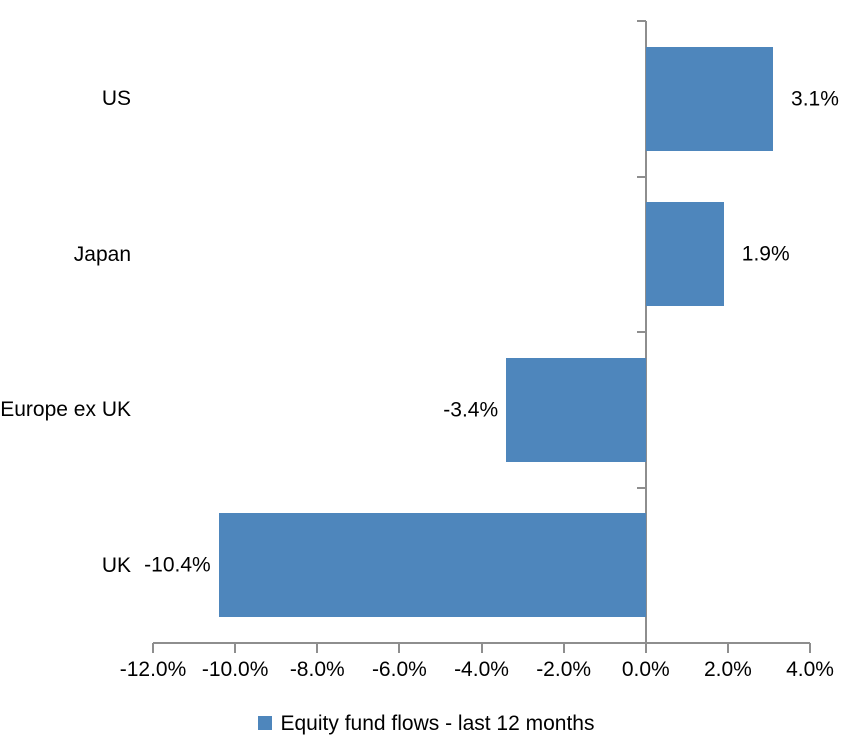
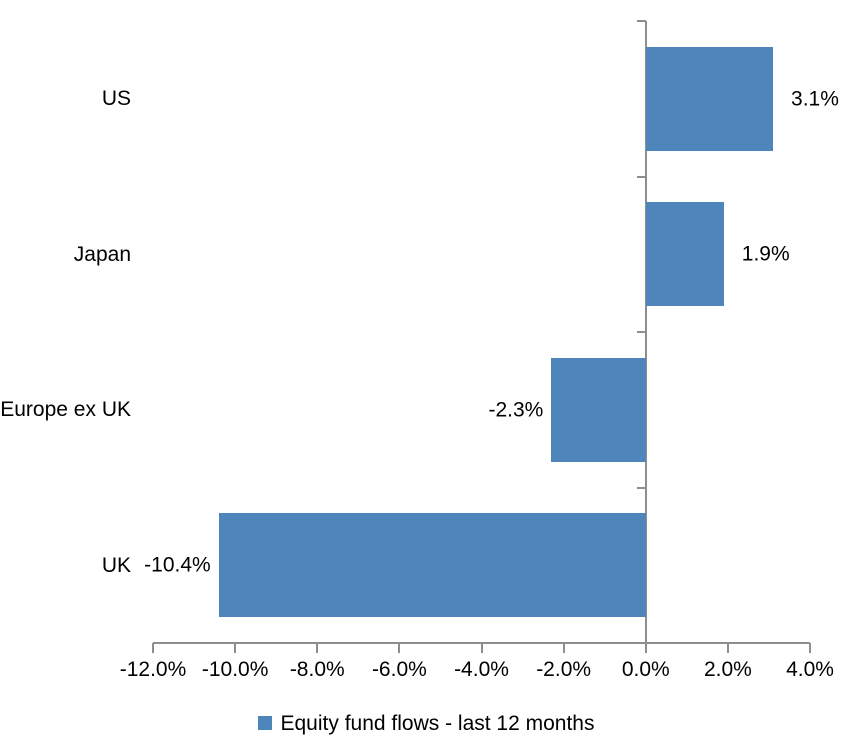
Europe ex UK: -3.4% -> -2.3%
